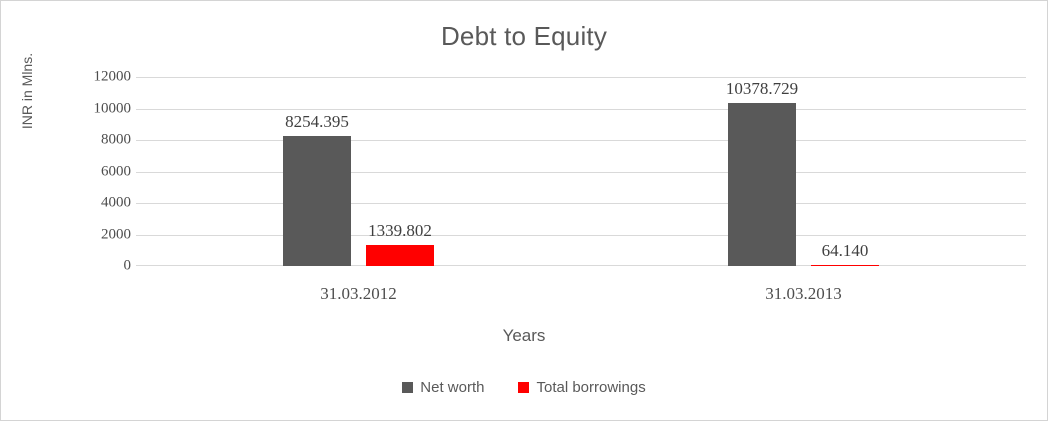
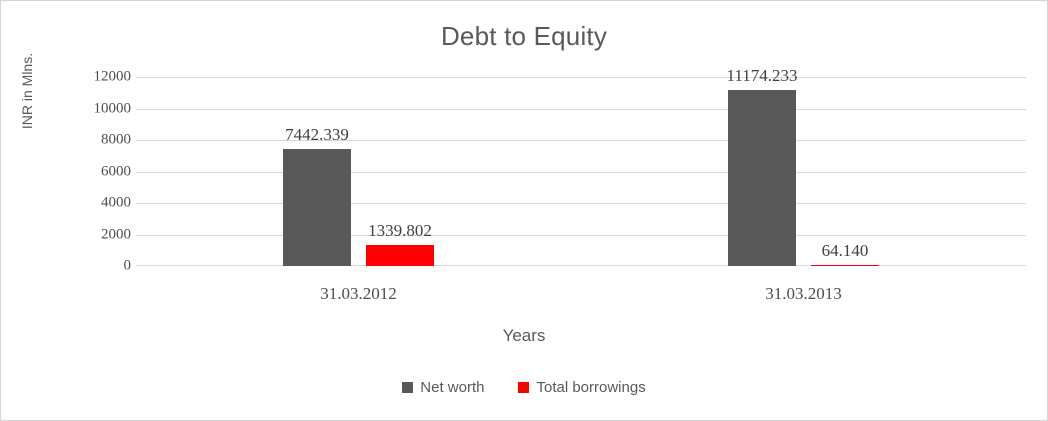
Net worth/31.03.2012: 8254.395 -> 7442.339
Net worth/31.03.2013: 10378.729 -> 11174.233
